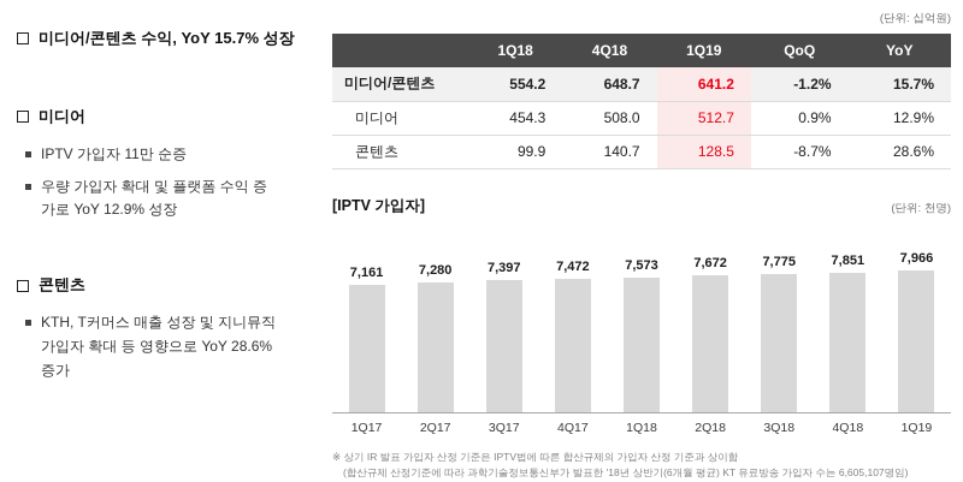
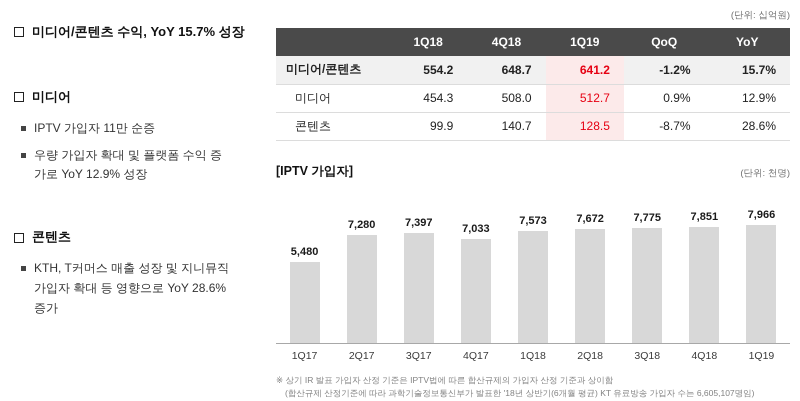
1Q17: 7,161 -> 5,480
4Q17: 7,472 -> 7,033
